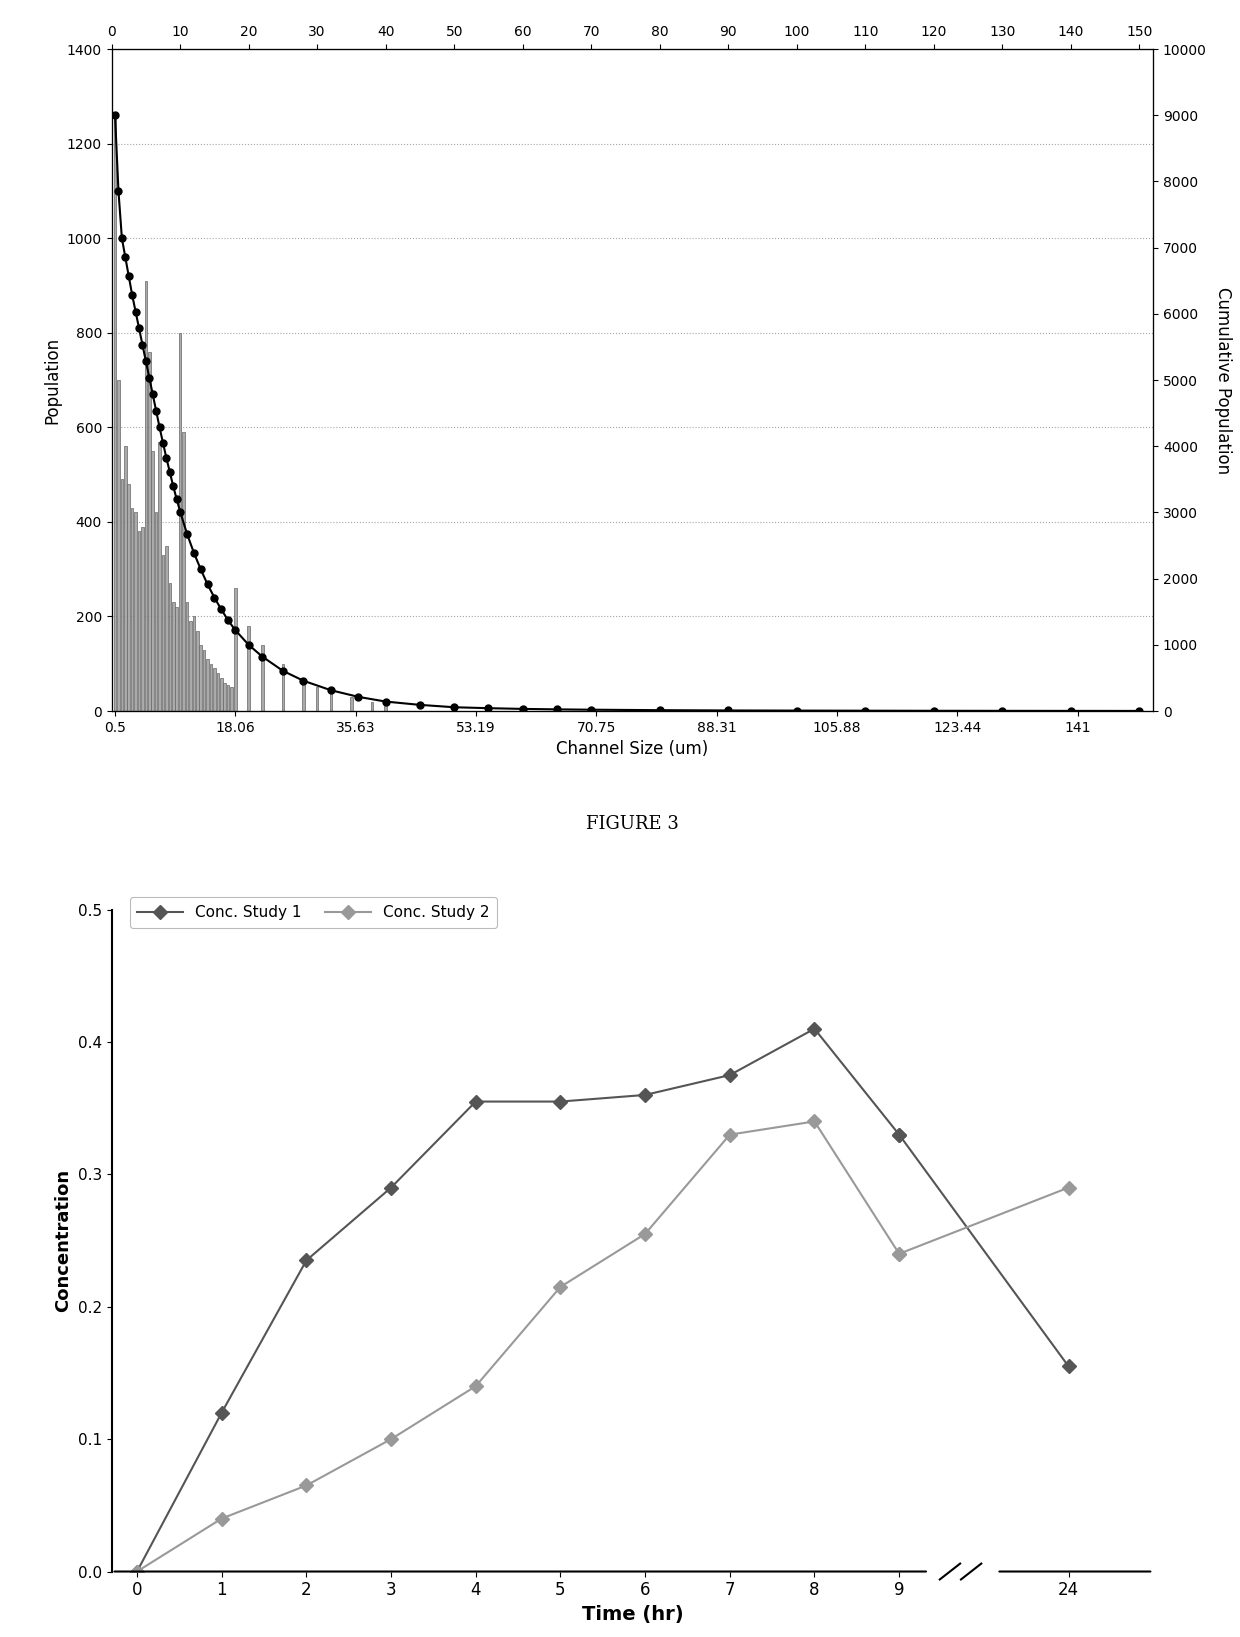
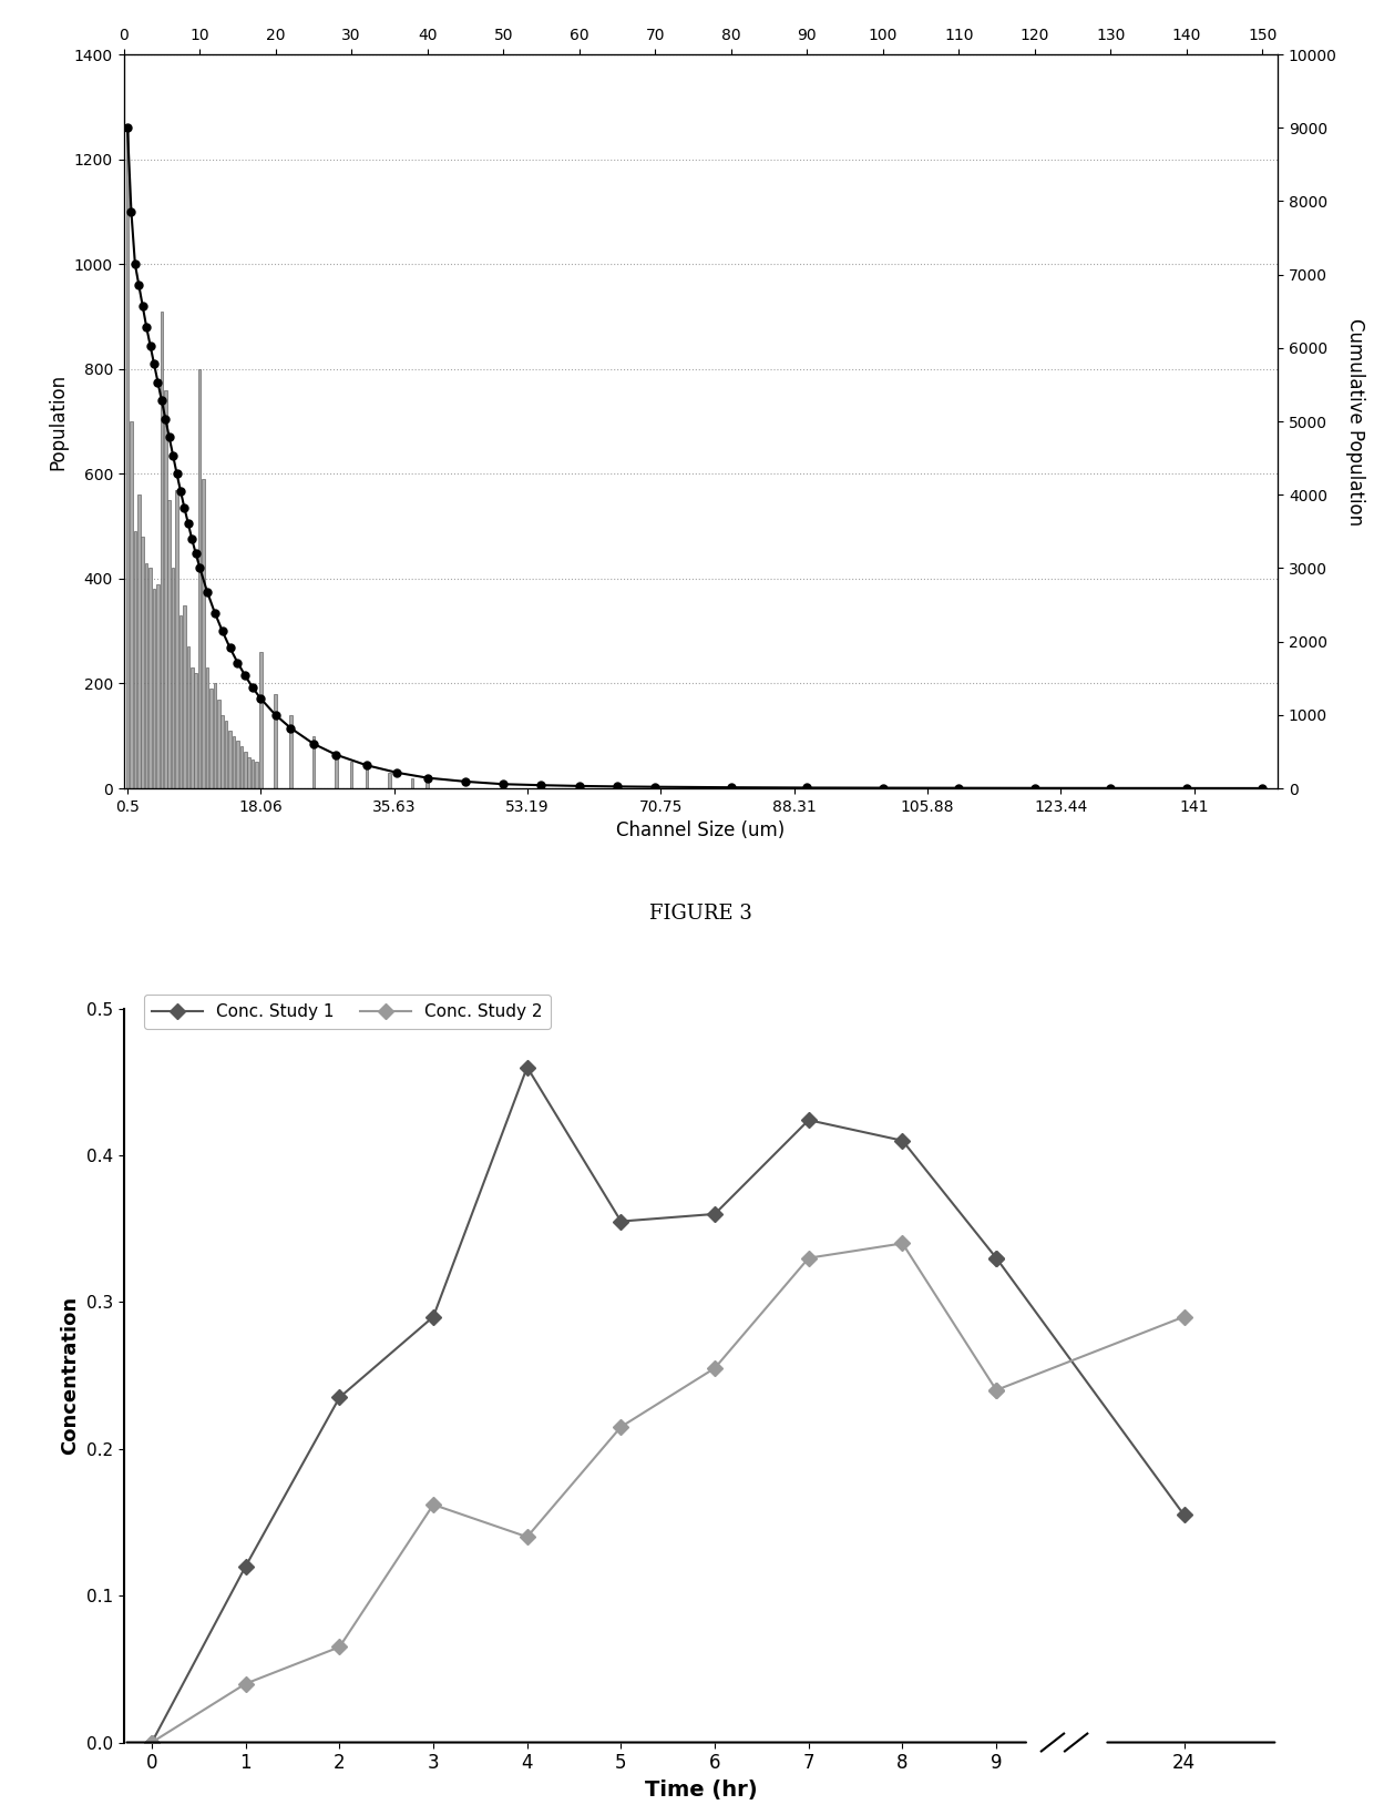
Conc. Study 2/3: 0.100 -> 0.162
Conc. Study 1/4: 0.355 -> 0.460
Conc. Study 1/7: 0.375 -> 0.424
